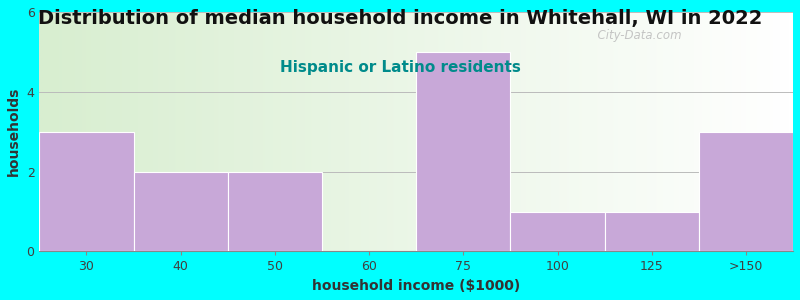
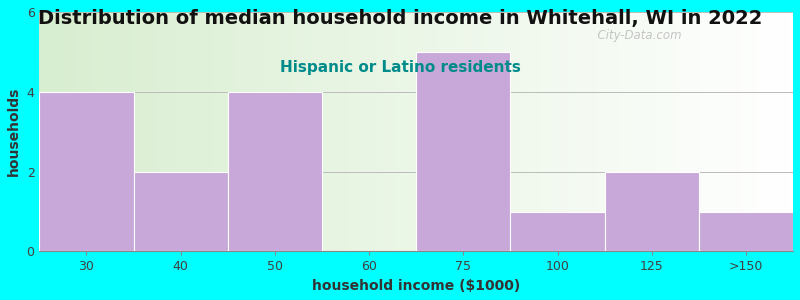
30: 3 -> 4
50: 2 -> 4
125: 1 -> 2
>150: 3 -> 1
